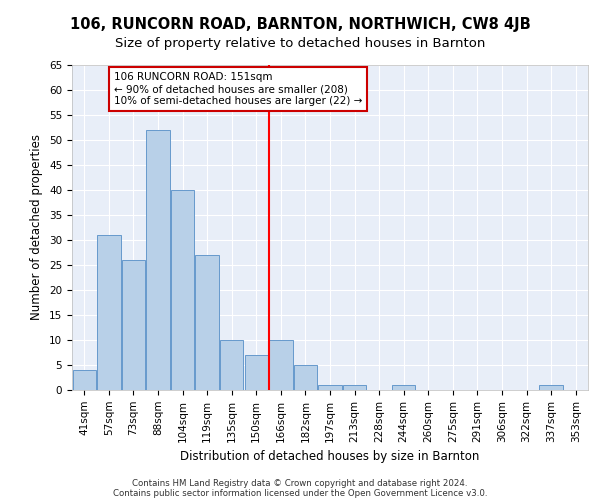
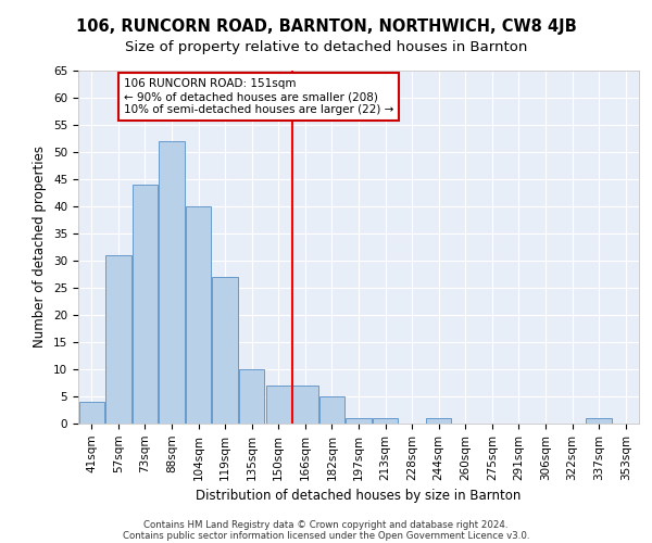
73sqm: 26 -> 44
166sqm: 10 -> 7
